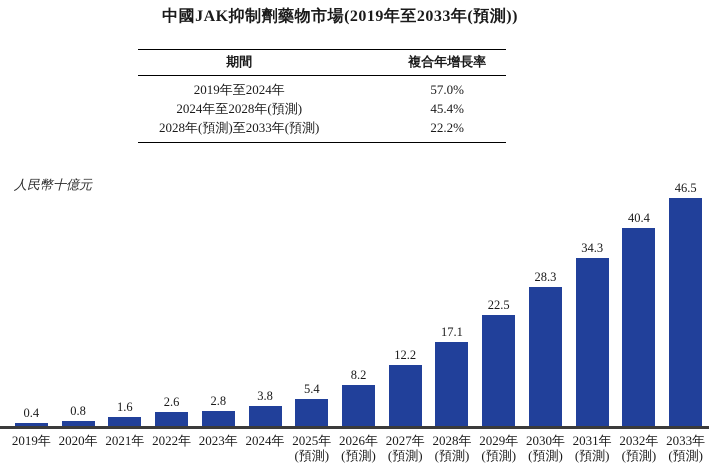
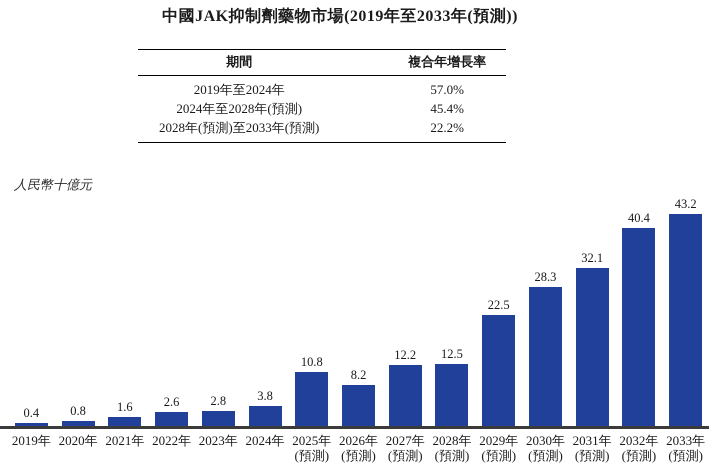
2025年: 5.4 -> 10.8
2028年: 17.1 -> 12.5
2031年: 34.3 -> 32.1
2033年: 46.5 -> 43.2
